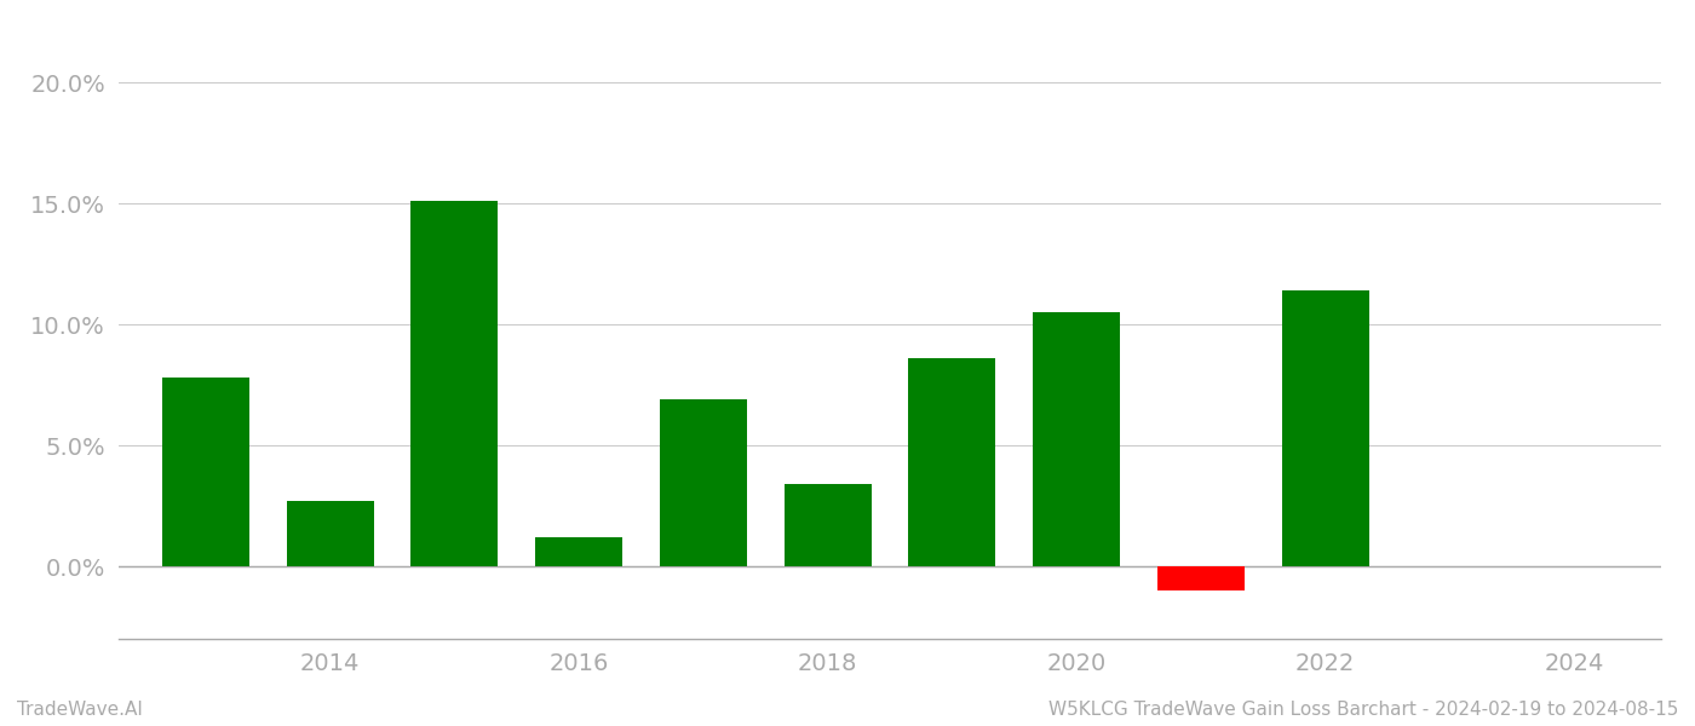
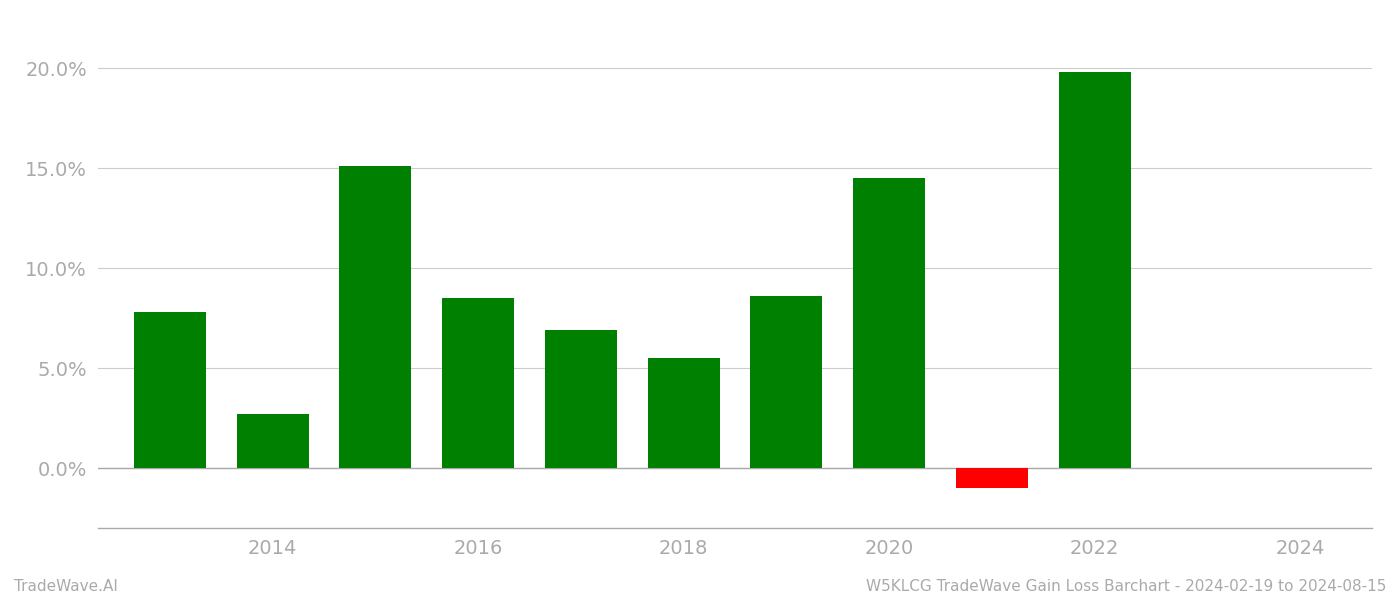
2016: 1.2% -> 8.5%
2018: 3.4% -> 5.5%
2020: 10.5% -> 14.5%
2022: 11.4% -> 19.8%
